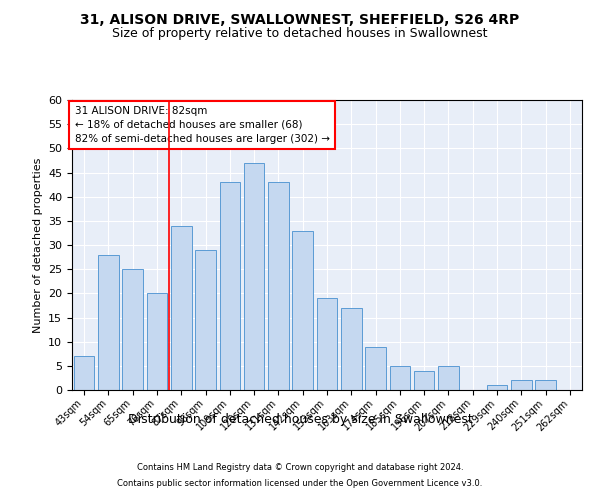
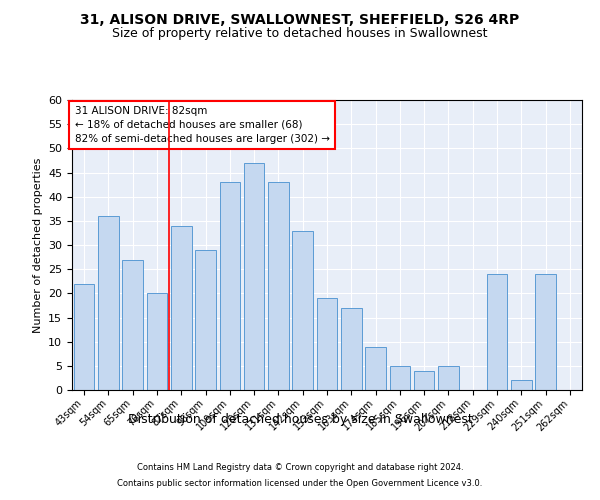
43sqm: 7 -> 22
54sqm: 28 -> 36
65sqm: 25 -> 27
229sqm: 1 -> 24
251sqm: 2 -> 24
